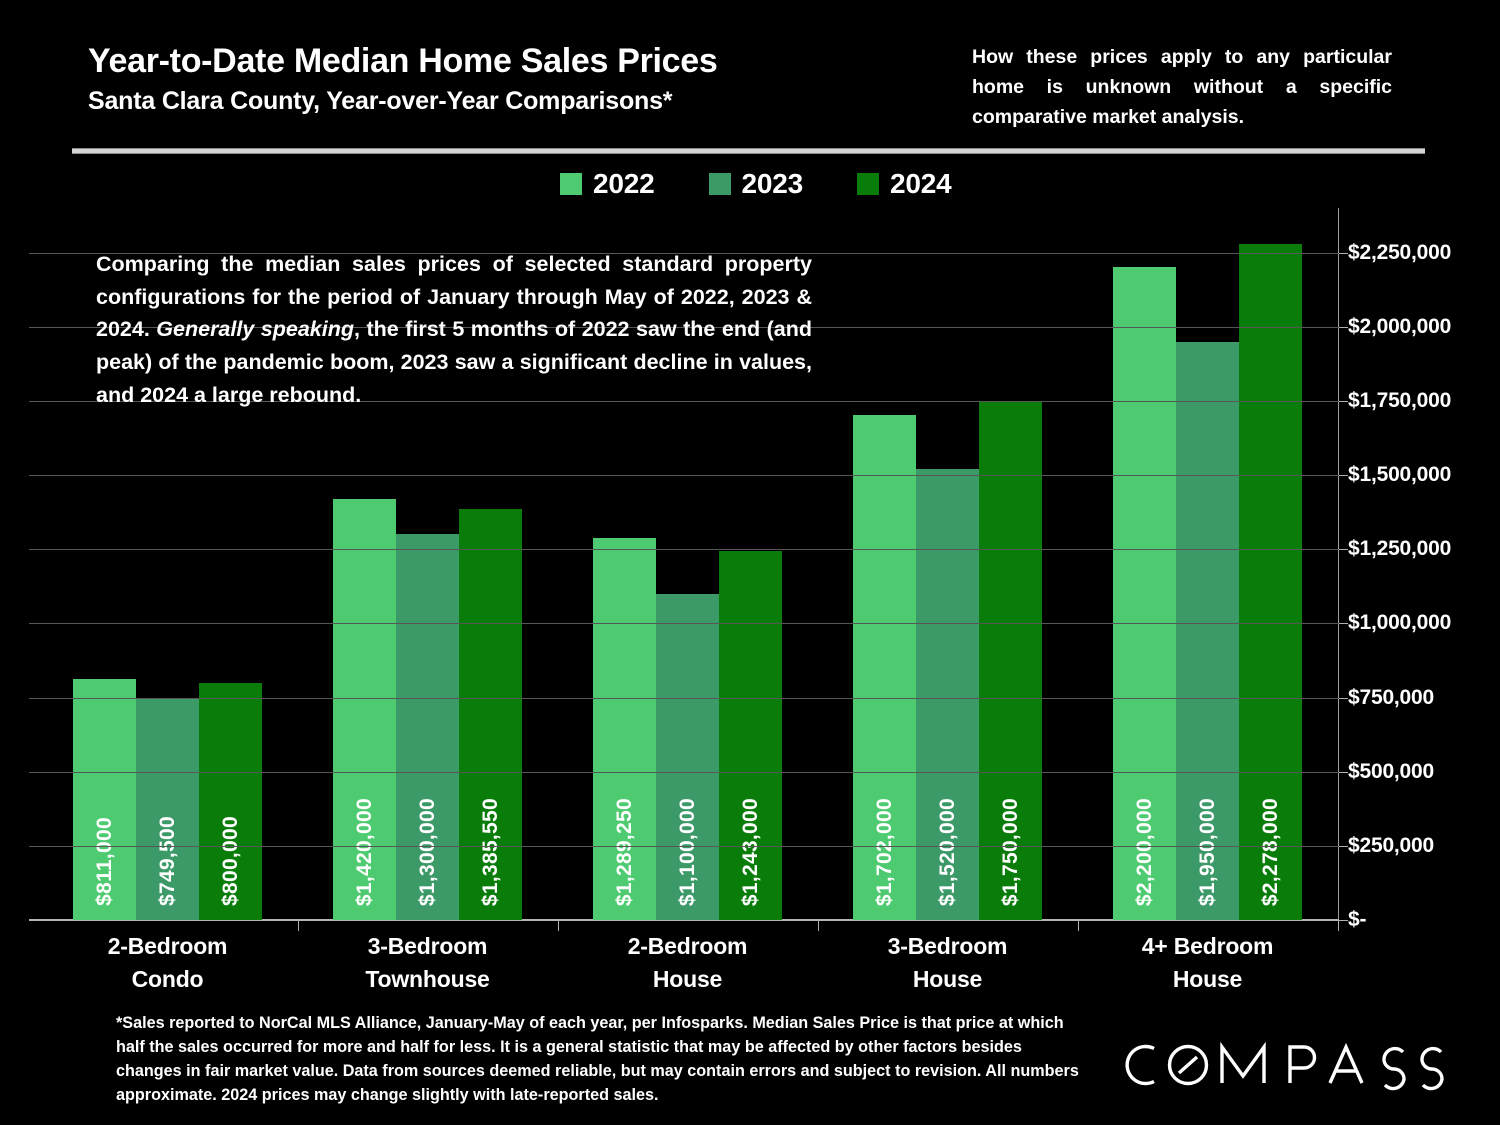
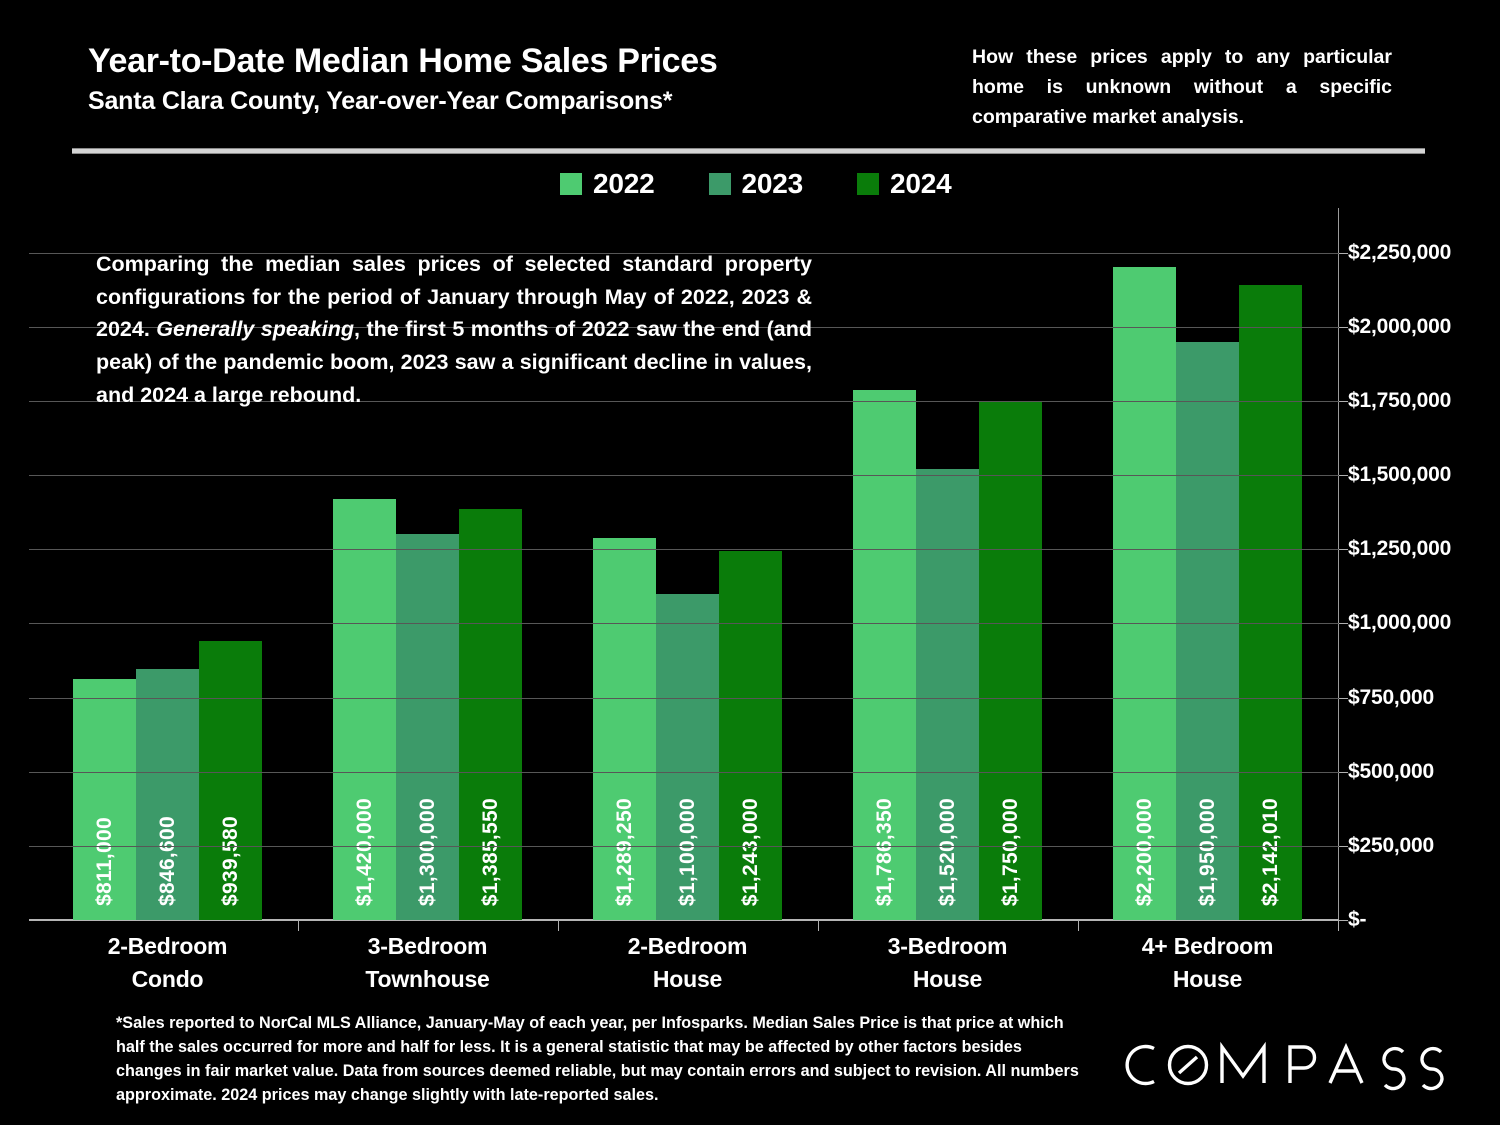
2023/2-Bedroom Condo: $749,500 -> $846,600
2024/2-Bedroom Condo: $800,000 -> $939,580
2022/3-Bedroom House: $1,702,000 -> $1,786,350
2024/4+ Bedroom House: $2,278,000 -> $2,142,010
